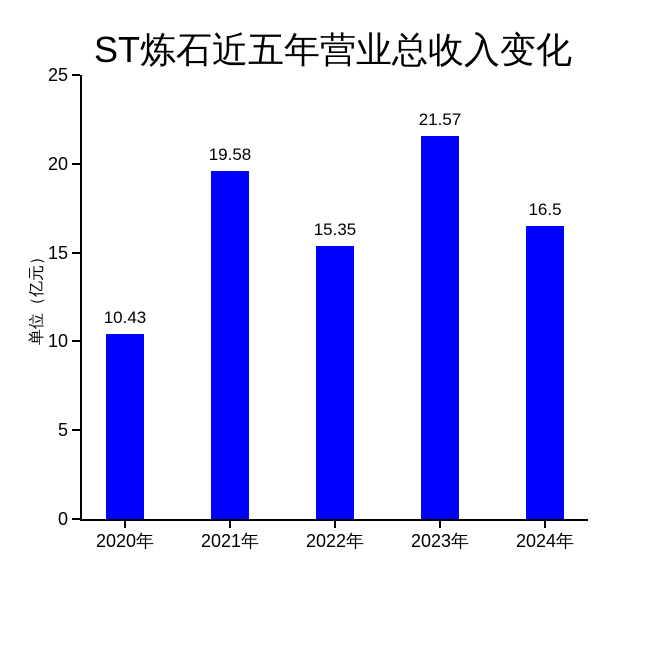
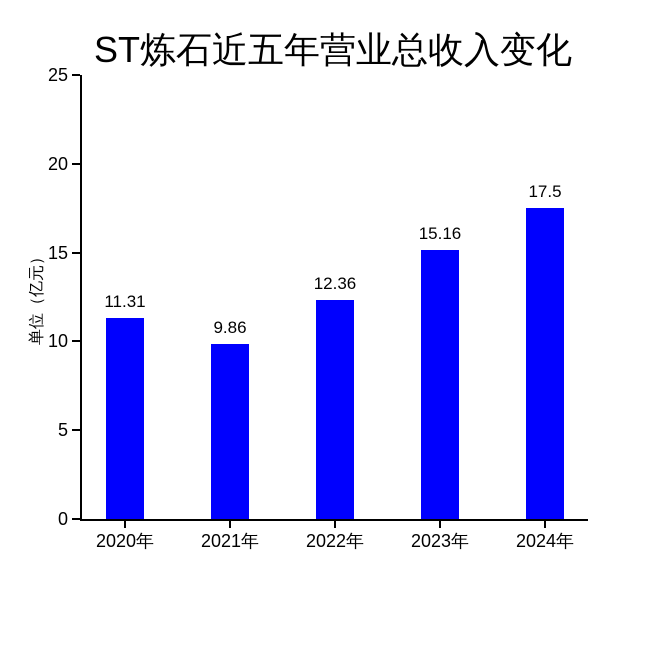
2020年: 10.43 -> 11.31
2021年: 19.58 -> 9.86
2022年: 15.35 -> 12.36
2023年: 21.57 -> 15.16
2024年: 16.5 -> 17.5
